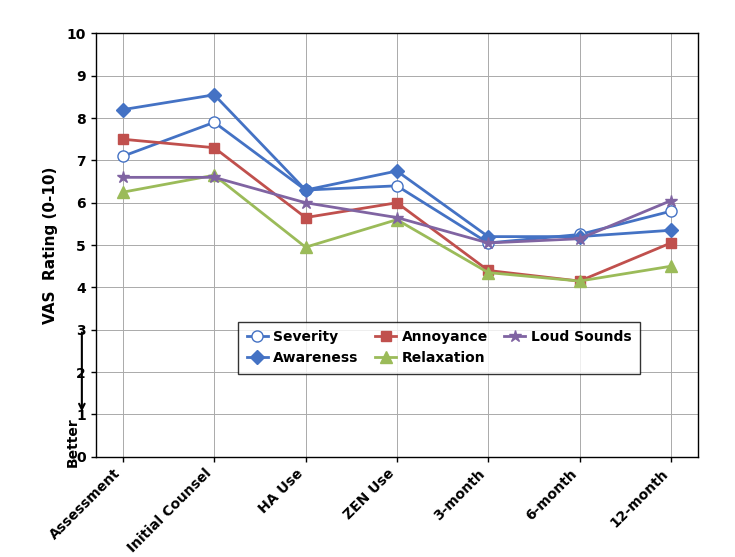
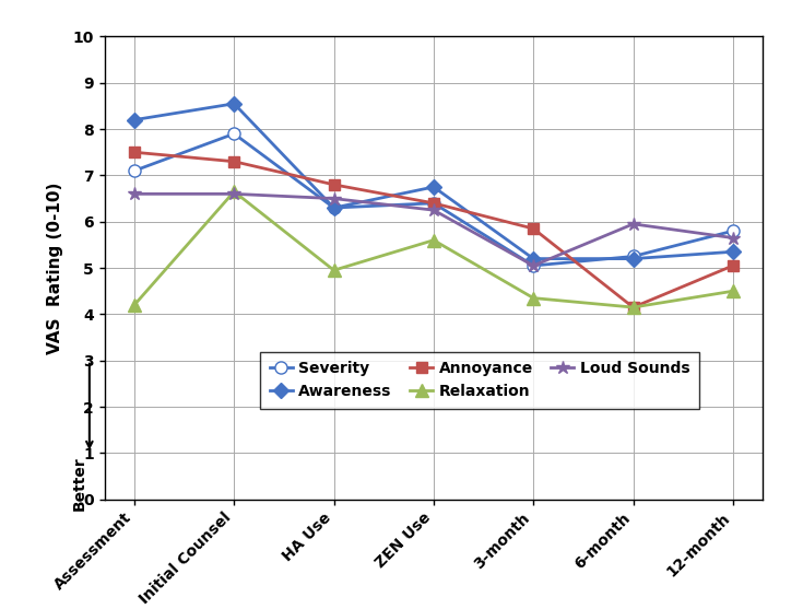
Relaxation/Assessment: 6.25 -> 4.20
Annoyance/HA Use: 5.65 -> 6.80
Loud Sounds/HA Use: 6.00 -> 6.50
Annoyance/ZEN Use: 6.00 -> 6.40
Loud Sounds/ZEN Use: 5.65 -> 6.25
Annoyance/3-month: 4.40 -> 5.85
Loud Sounds/6-month: 5.15 -> 5.95
Loud Sounds/12-month: 6.05 -> 5.65
